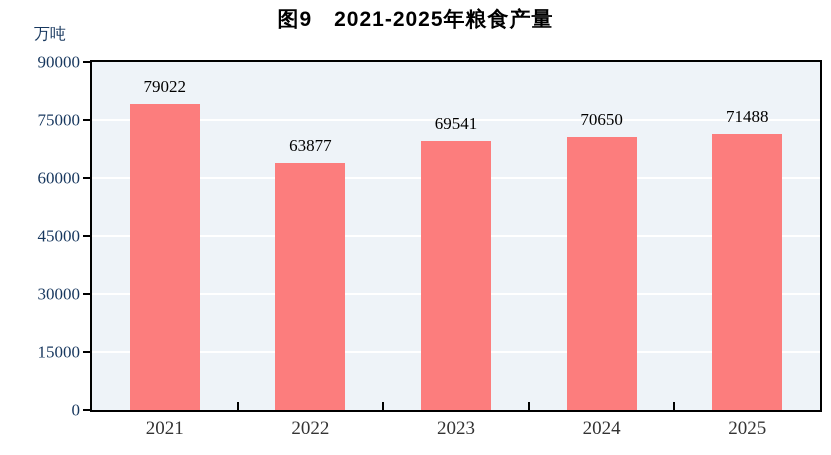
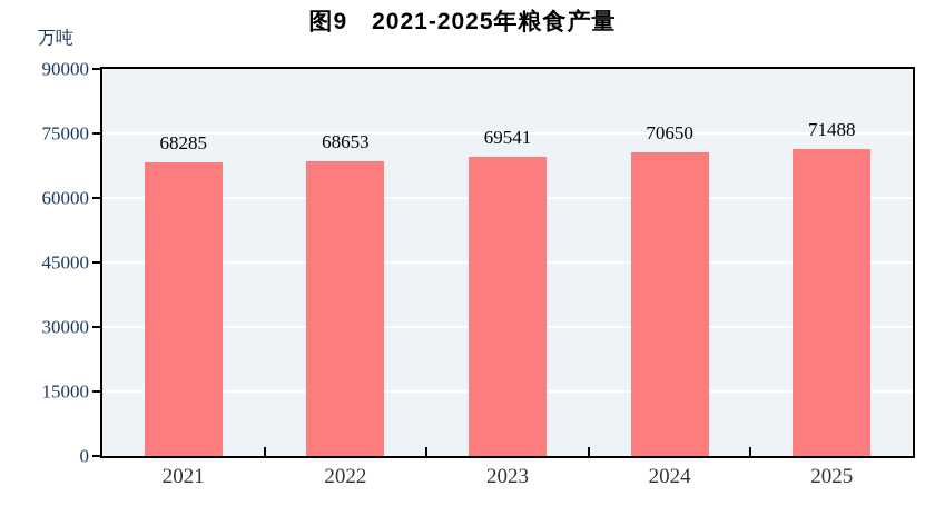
2021: 79022 -> 68285
2022: 63877 -> 68653
